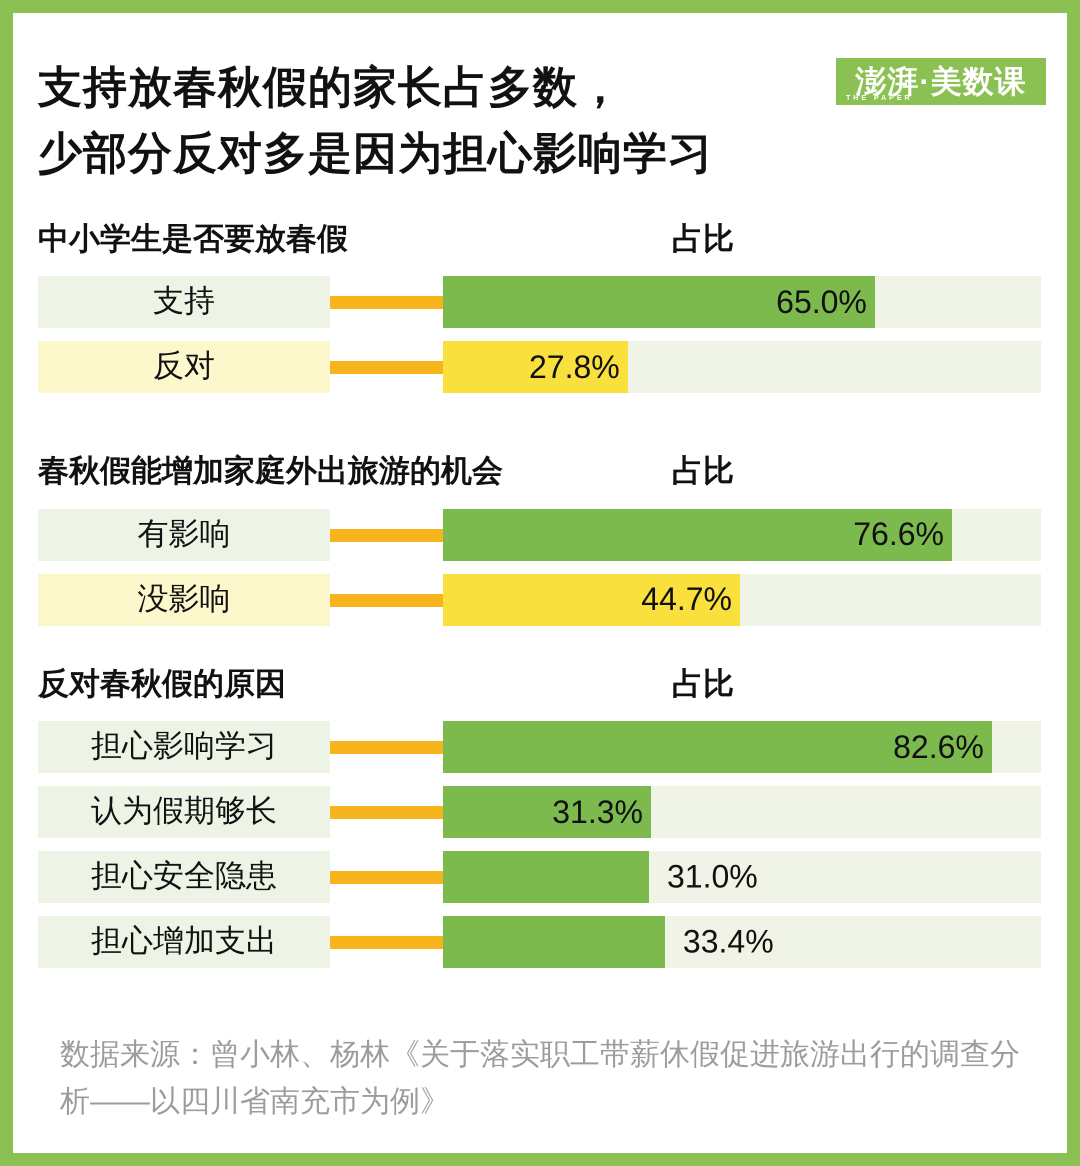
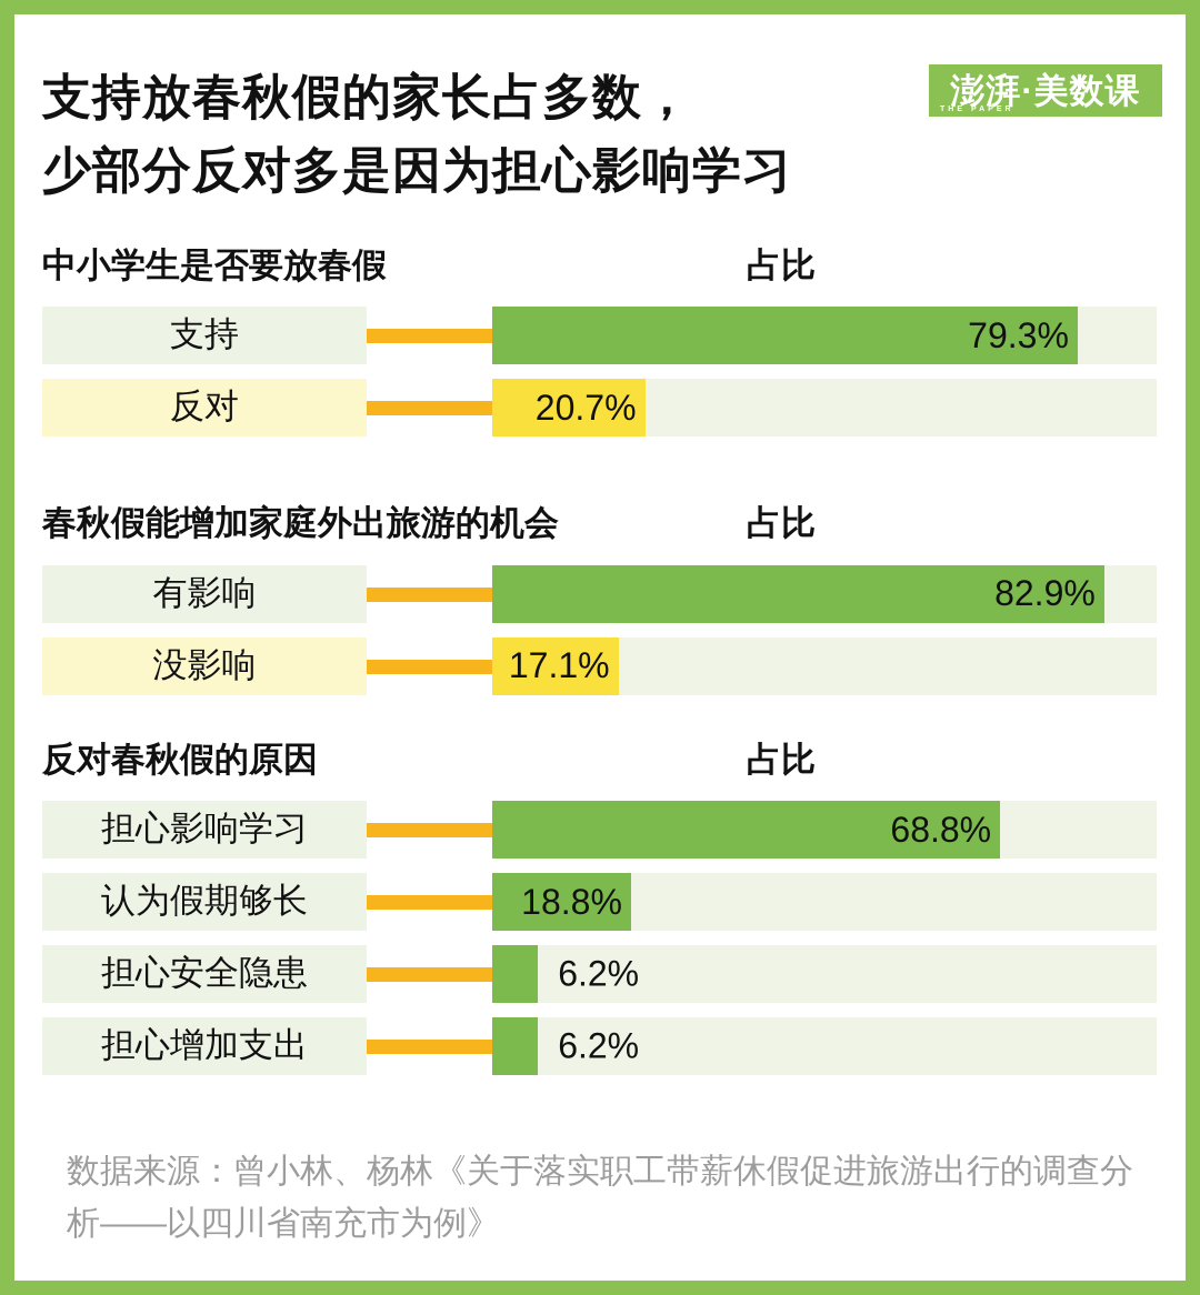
中小学生是否要放春假/支持: 65.0% -> 79.3%
中小学生是否要放春假/反对: 27.8% -> 20.7%
春秋假能增加家庭外出旅游的机会/有影响: 76.6% -> 82.9%
春秋假能增加家庭外出旅游的机会/没影响: 44.7% -> 17.1%
反对春秋假的原因/担心影响学习: 82.6% -> 68.8%
反对春秋假的原因/认为假期够长: 31.3% -> 18.8%
反对春秋假的原因/担心安全隐患: 31.0% -> 6.2%
反对春秋假的原因/担心增加支出: 33.4% -> 6.2%
